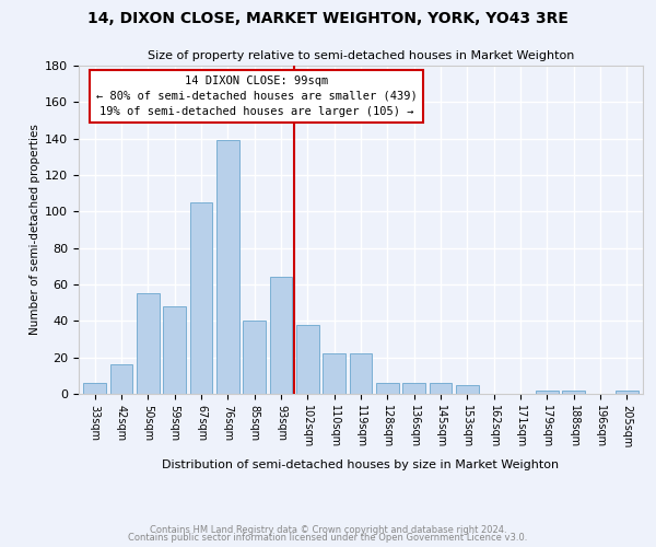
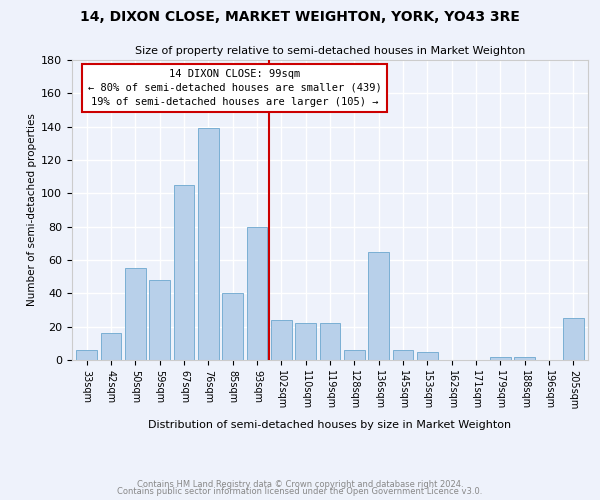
93sqm: 64 -> 80
102sqm: 38 -> 24
136sqm: 6 -> 65
205sqm: 2 -> 25
